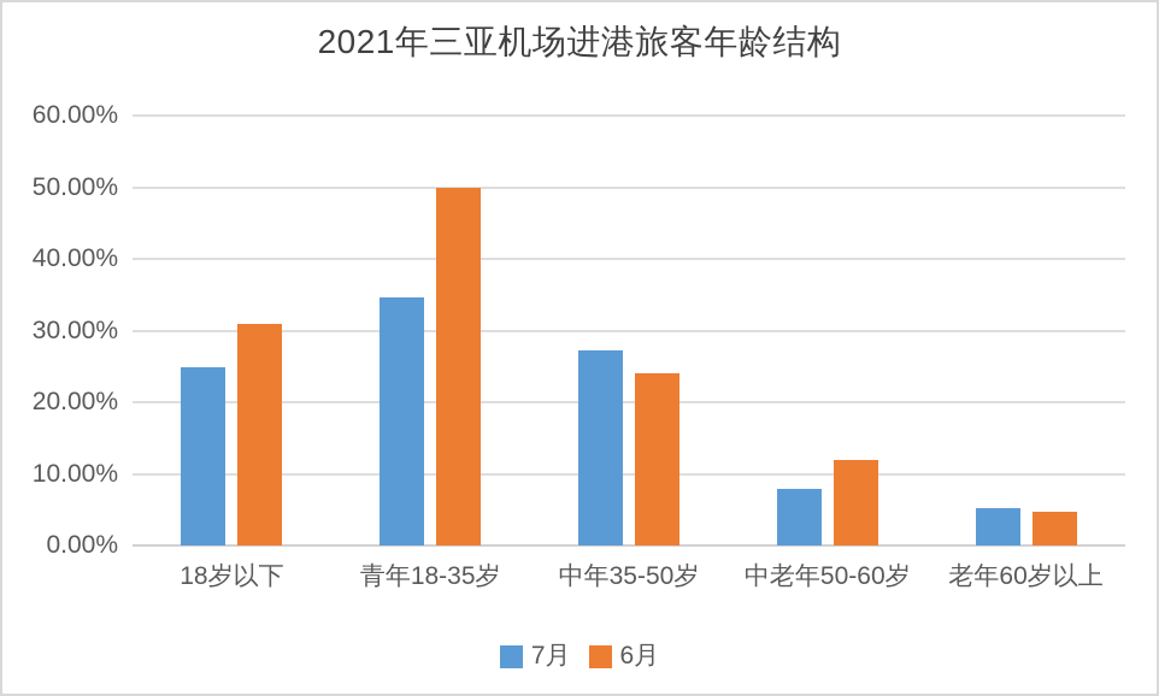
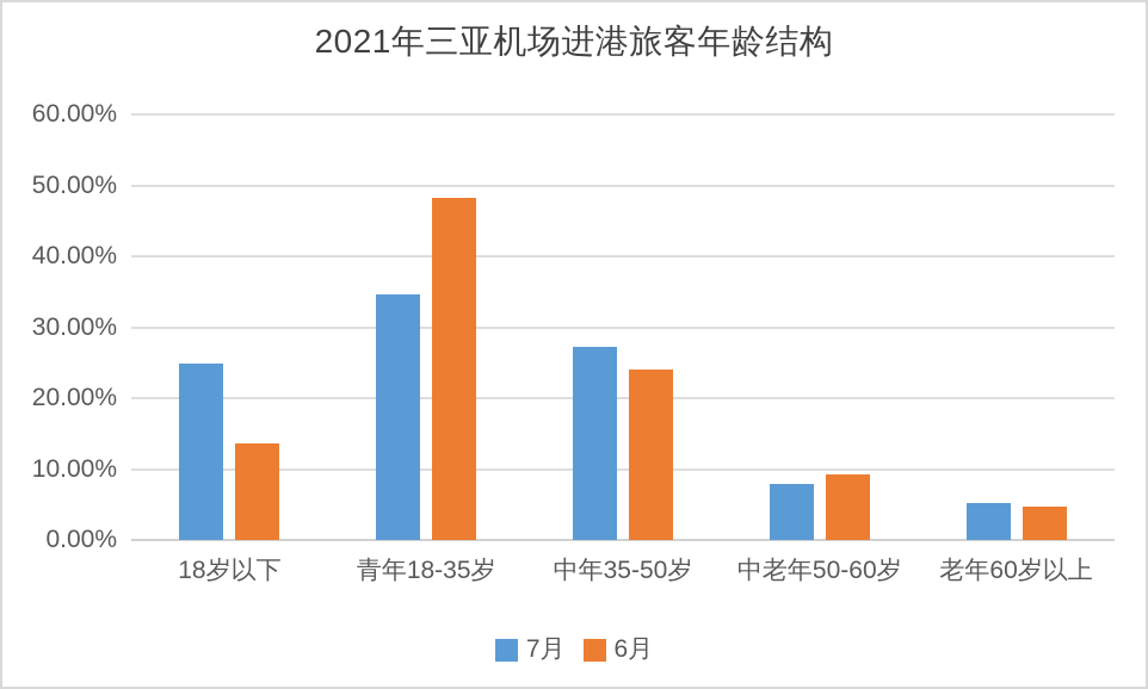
6月/18岁以下: 31% -> 14%
6月/青年18-35岁: 50% -> 48%
6月/中老年50-60岁: 12% -> 9%
